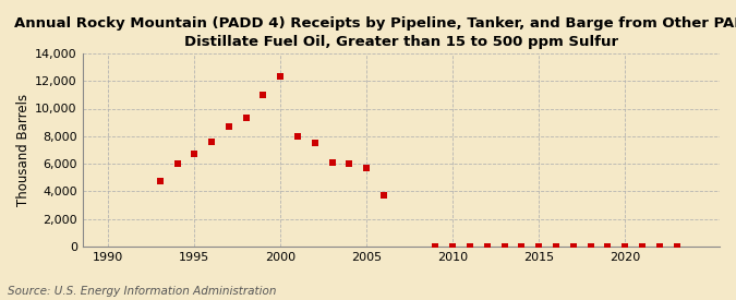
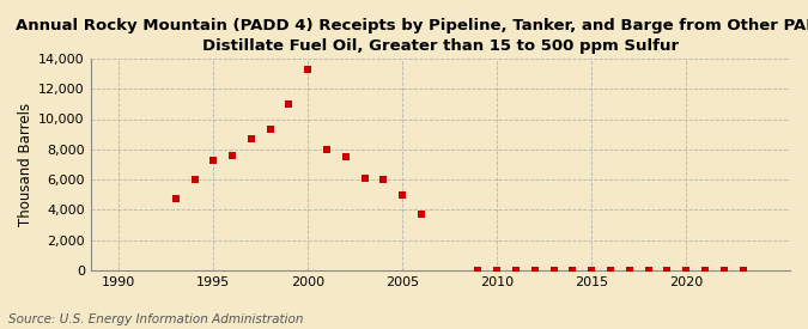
1995: 6,700 -> 7,300
2000: 12,300 -> 13,300
2005: 5,700 -> 5,000
